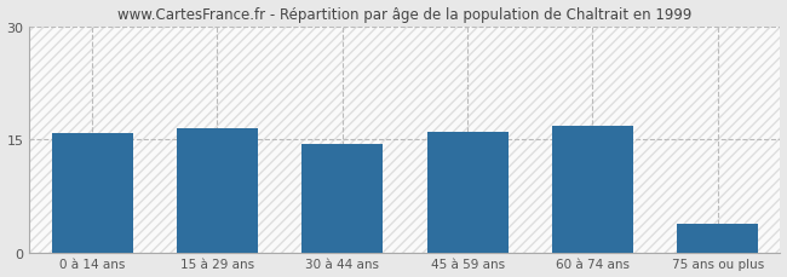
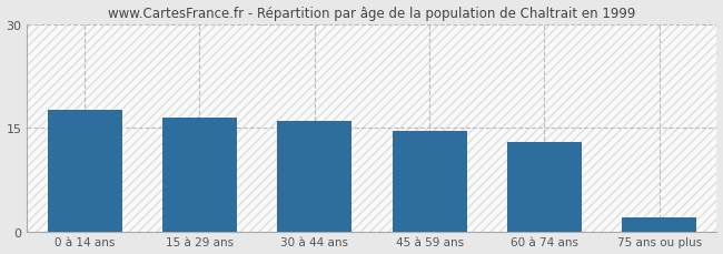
0 à 14 ans: 15.8 -> 17.5
30 à 44 ans: 14.4 -> 16.0
45 à 59 ans: 16.0 -> 14.5
60 à 74 ans: 16.8 -> 13.0
75 ans ou plus: 3.8 -> 2.0
